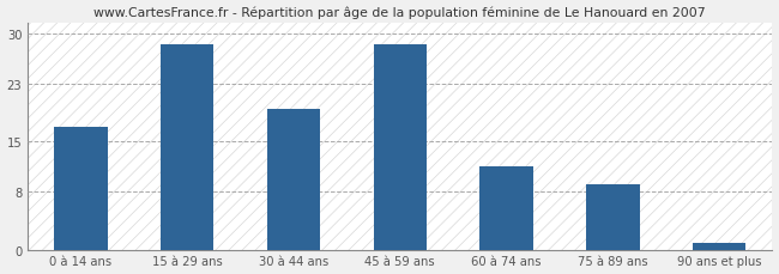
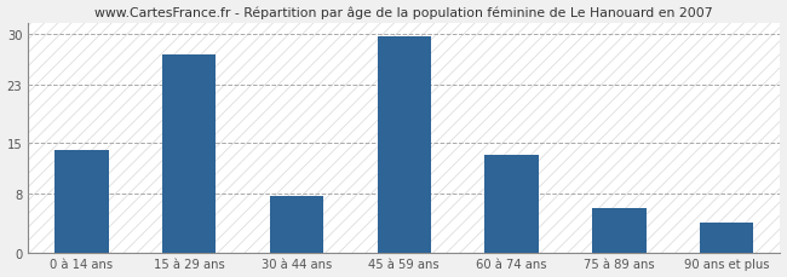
0 à 14 ans: 17.0 -> 14.0
15 à 29 ans: 28.5 -> 27.2
30 à 44 ans: 19.5 -> 7.8
45 à 59 ans: 28.5 -> 29.6
60 à 74 ans: 11.5 -> 13.4
75 à 89 ans: 9.0 -> 6.0
90 ans et plus: 1.0 -> 4.0
